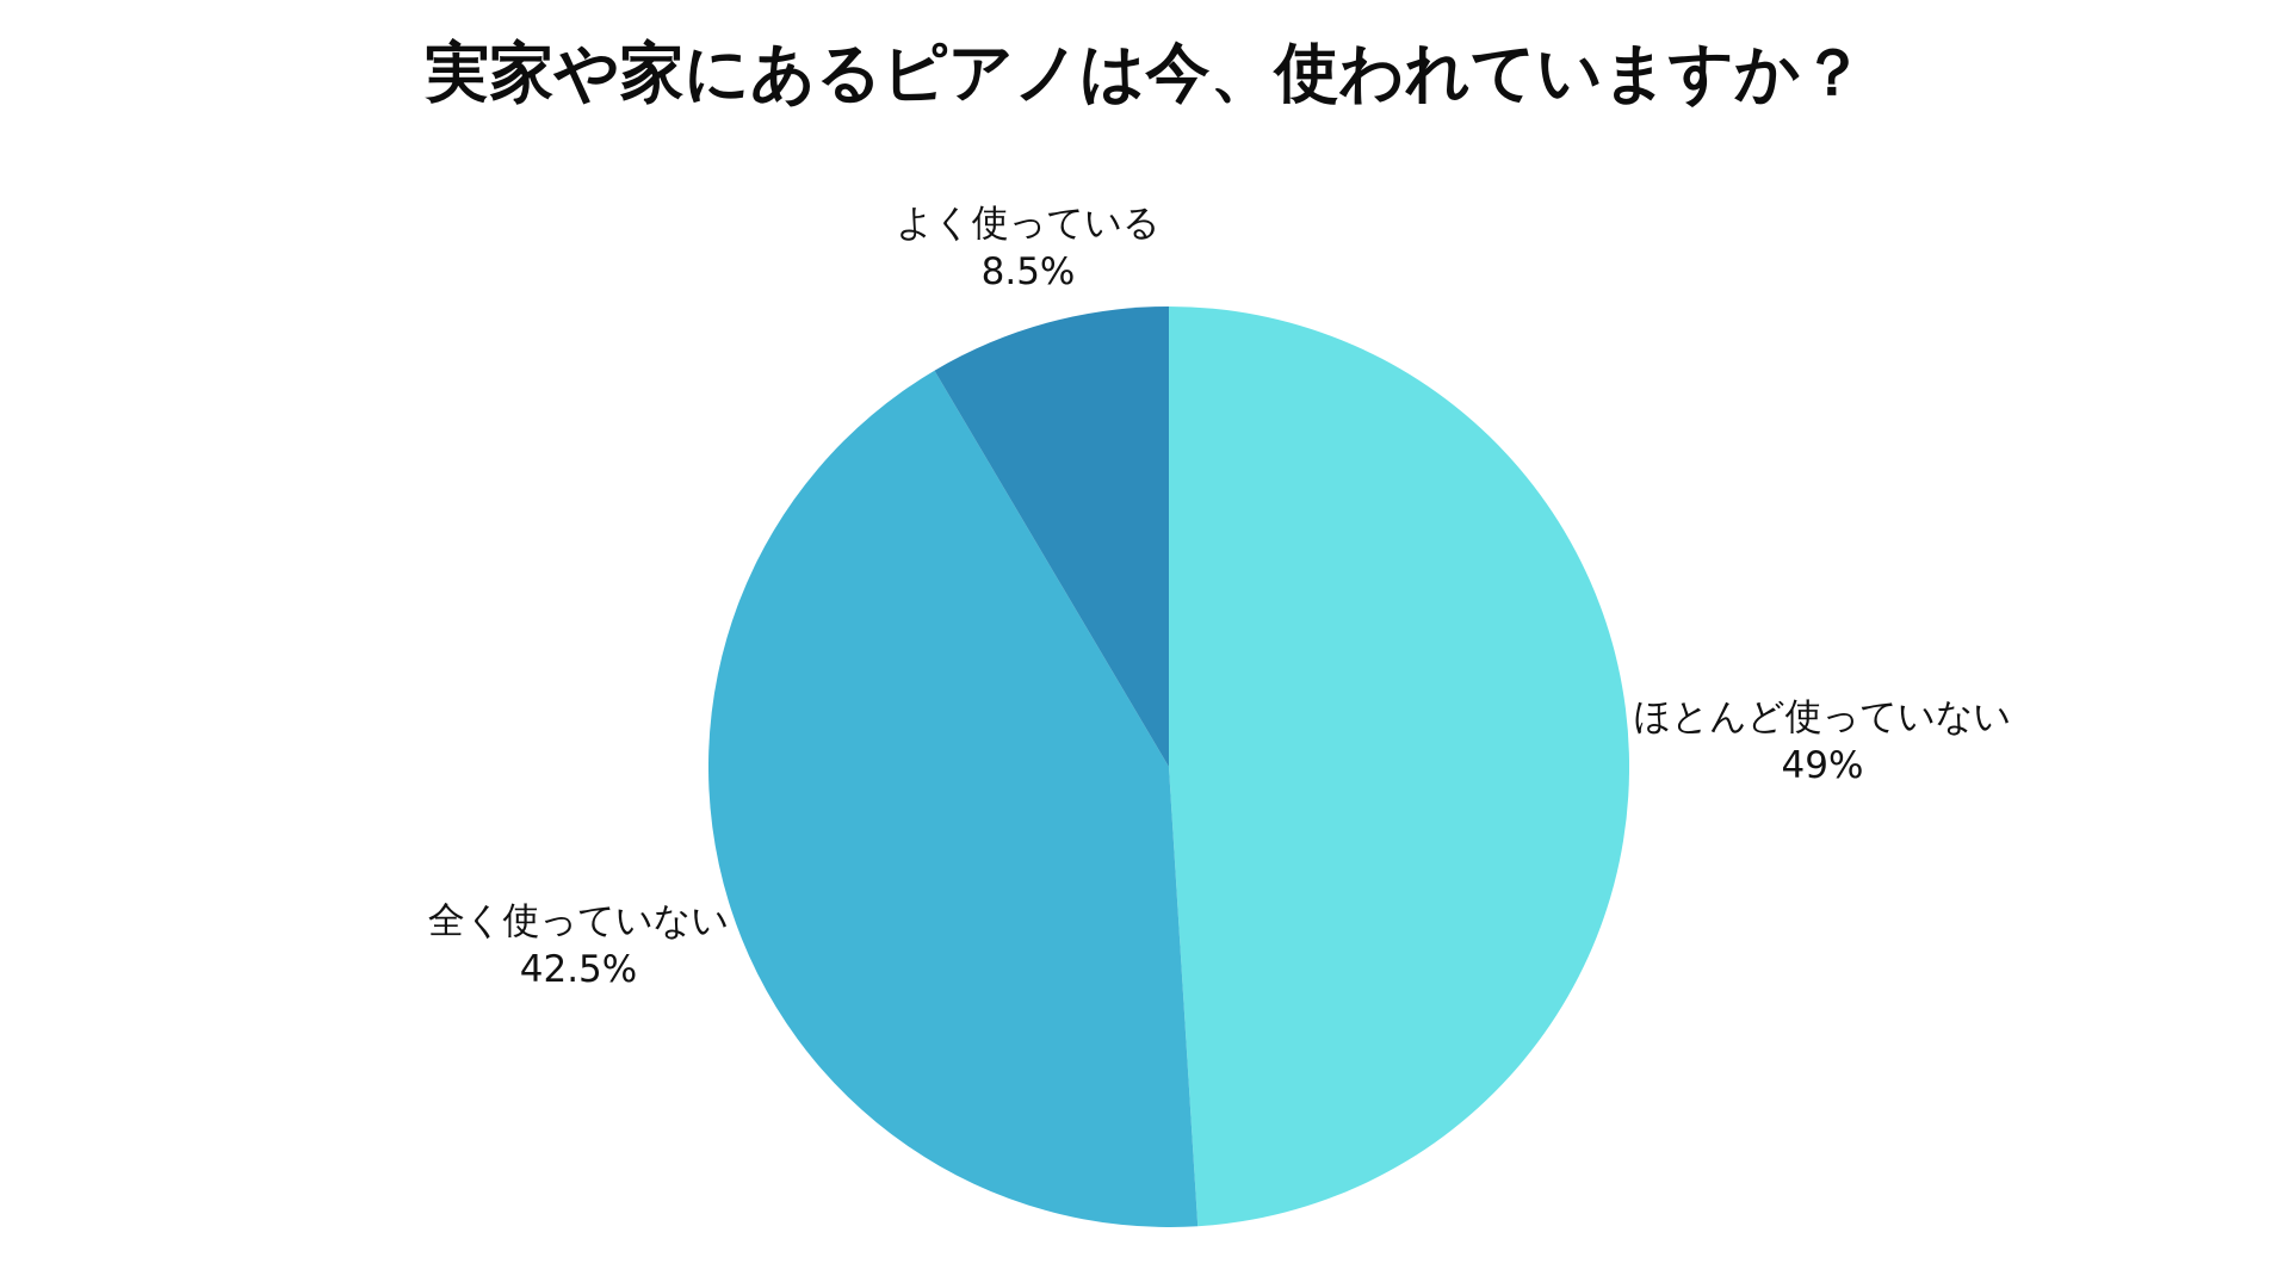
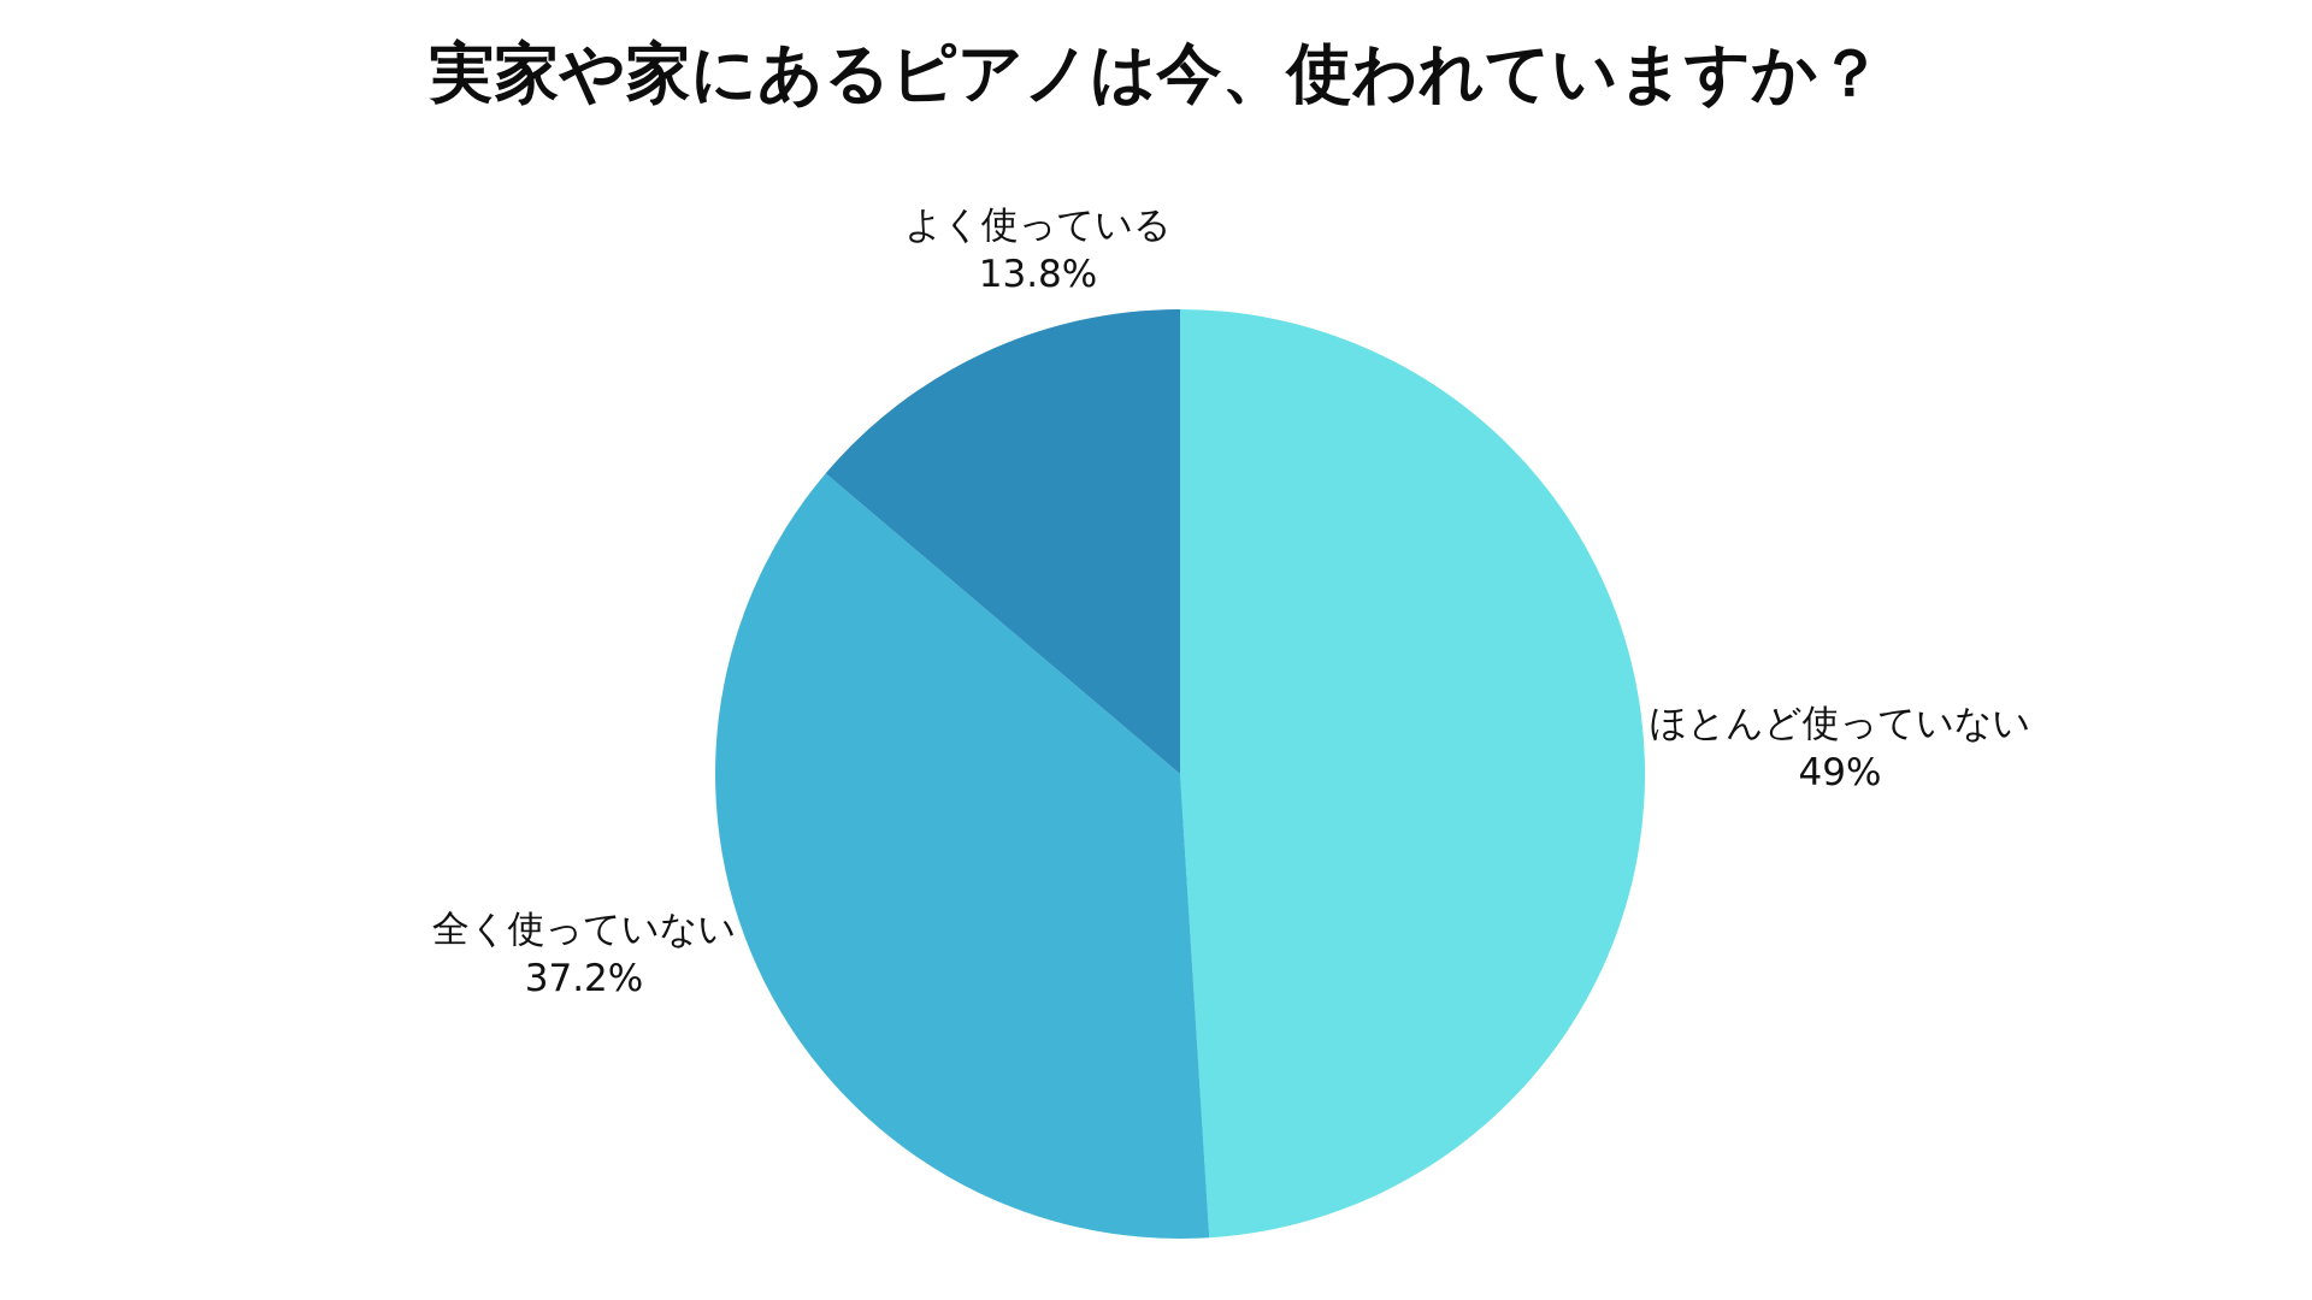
全く使っていない: 42.5% -> 37.2%
よく使っている: 8.5% -> 13.8%
